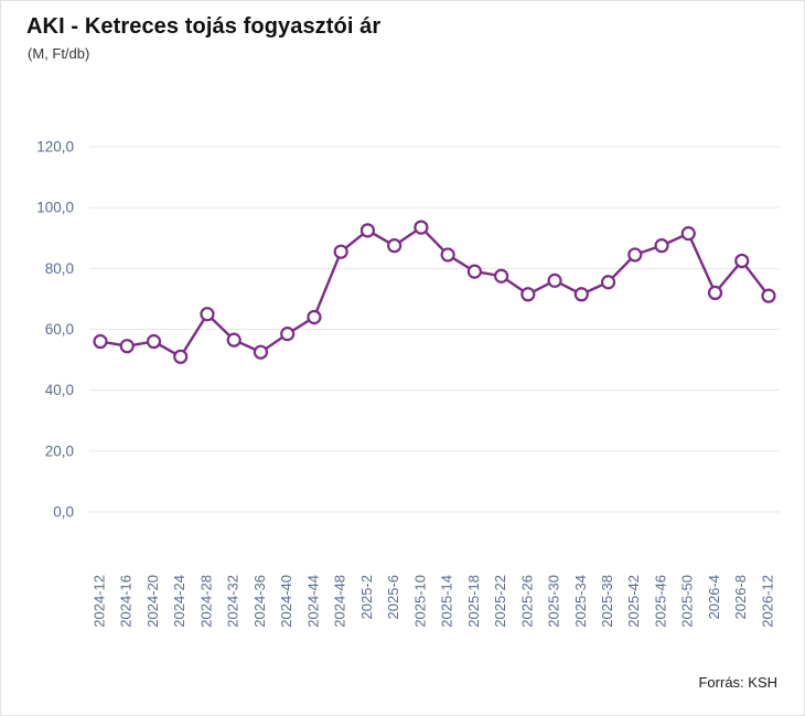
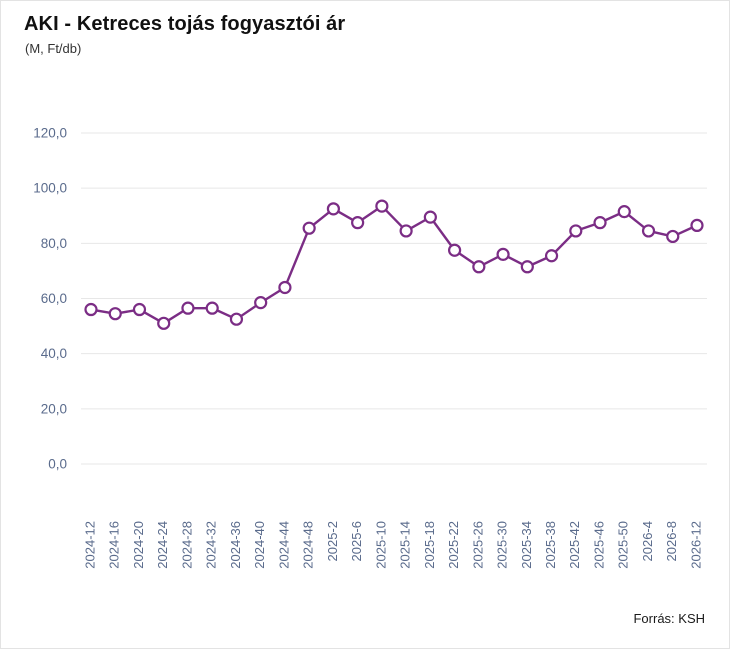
2024-28: 65 -> 56
2025-18: 79 -> 90
2026-4: 72 -> 84
2026-12: 71 -> 86
